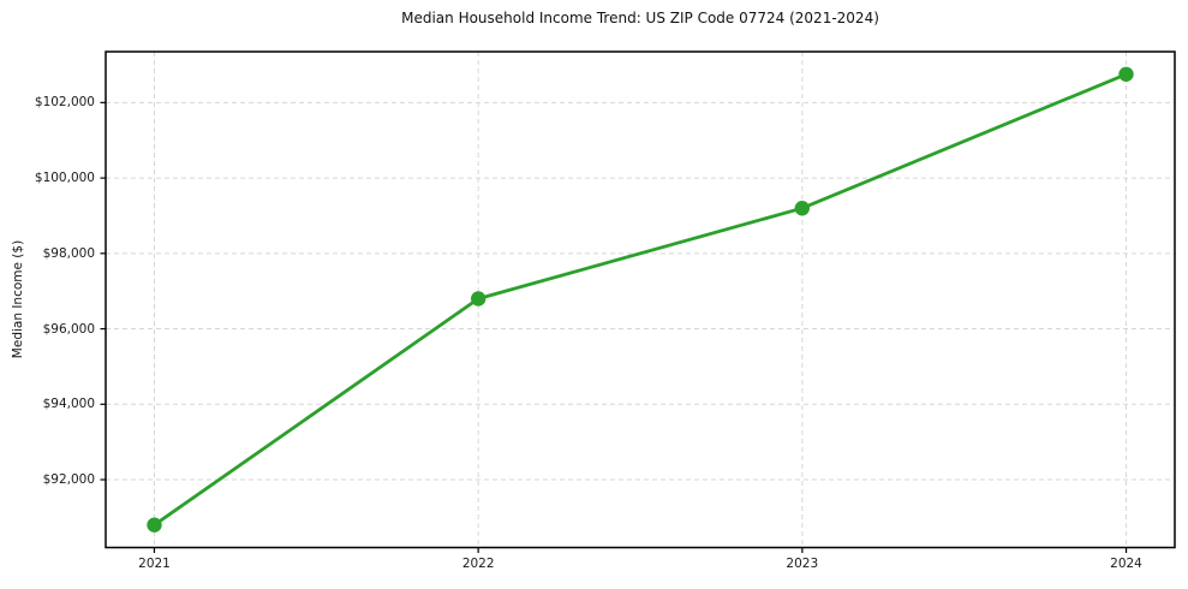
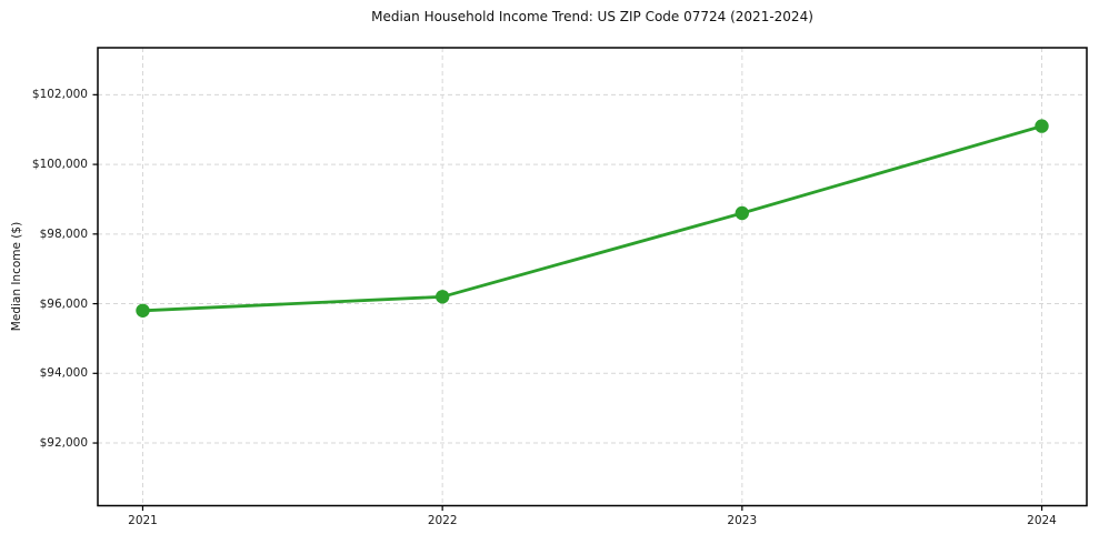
2021: $90800 -> $95800
2022: $96800 -> $96200
2023: $99200 -> $98600
2024: $102800 -> $101100
